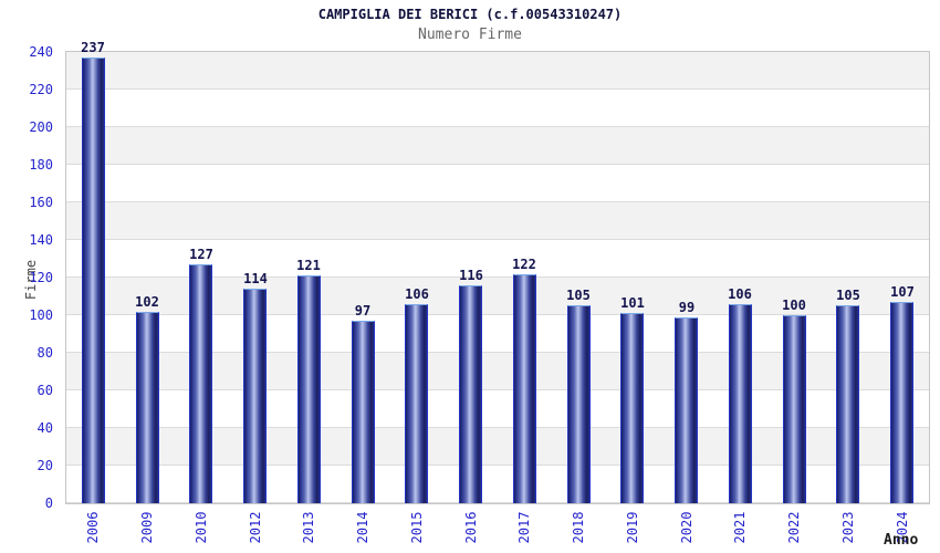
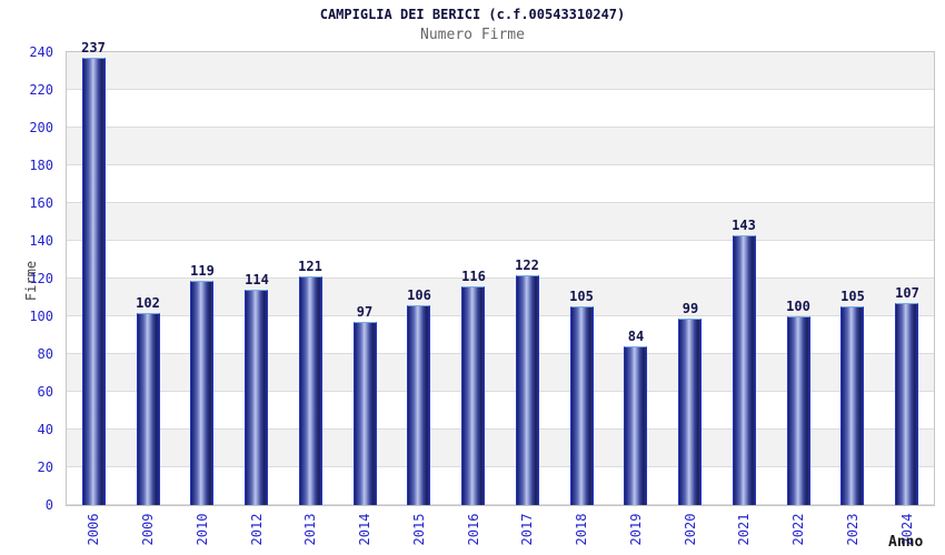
2010: 127 -> 119
2019: 101 -> 84
2021: 106 -> 143
